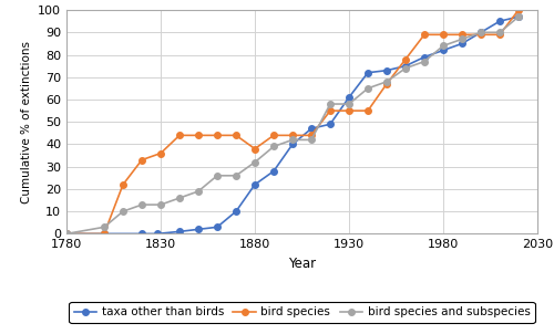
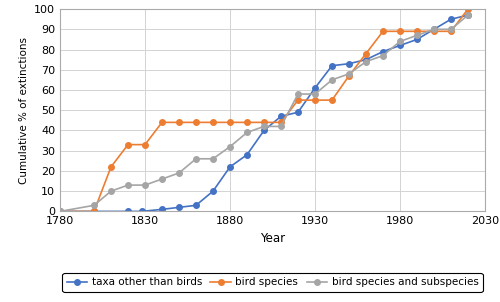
bird species/1830: 36 -> 33
bird species/1880: 38 -> 44
